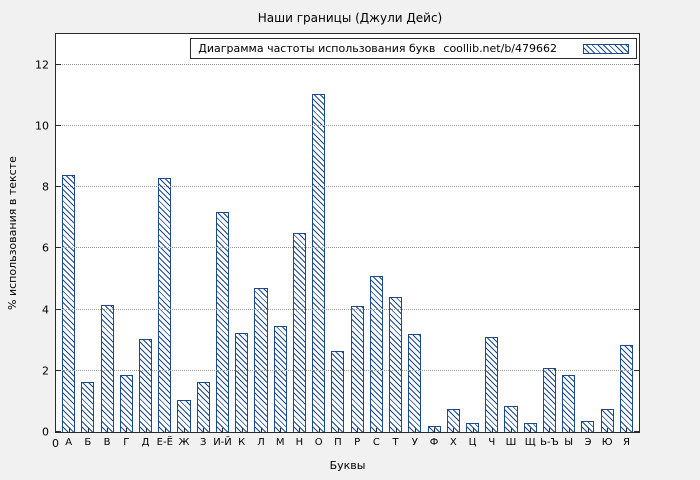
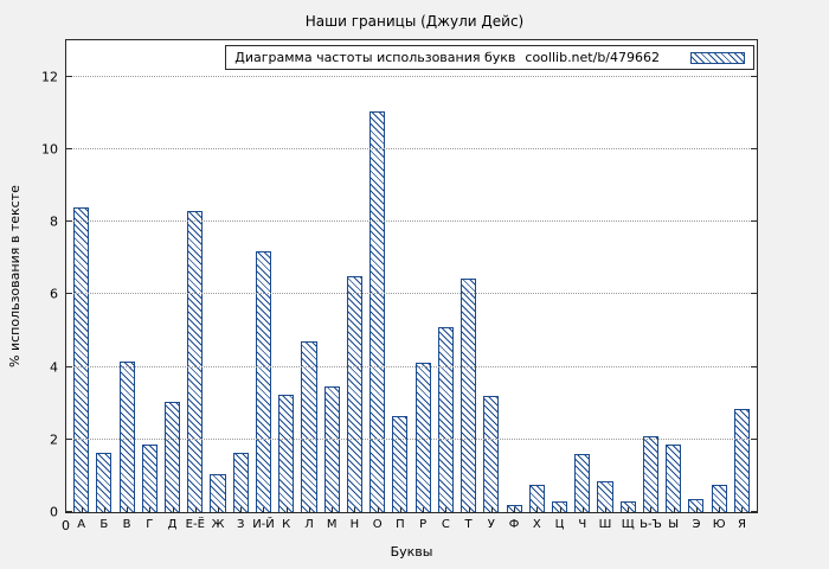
Т: 4.4 -> 6.5
Ч: 3.1 -> 1.6
